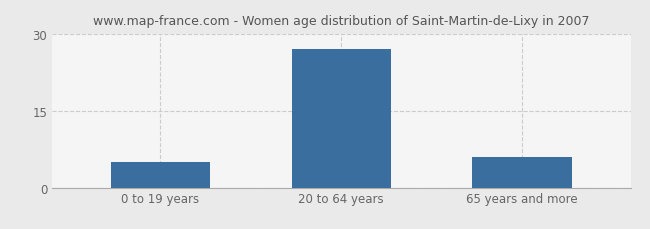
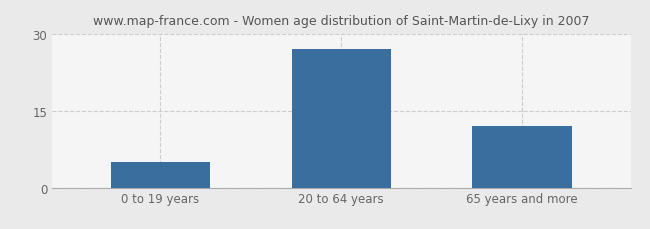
65 years and more: 6 -> 12
